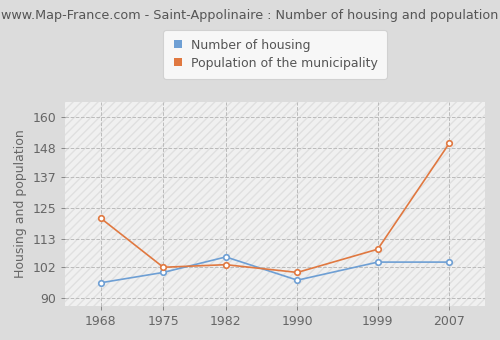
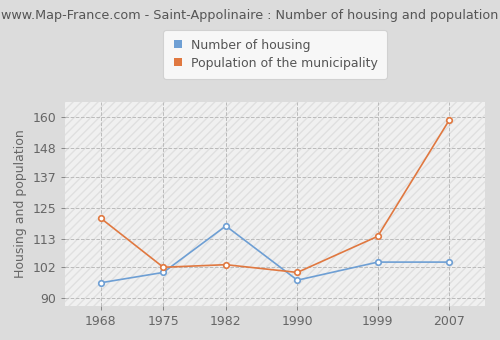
Number of housing/1982: 106 -> 118
Population of the municipality/1999: 109 -> 114
Population of the municipality/2007: 150 -> 159
